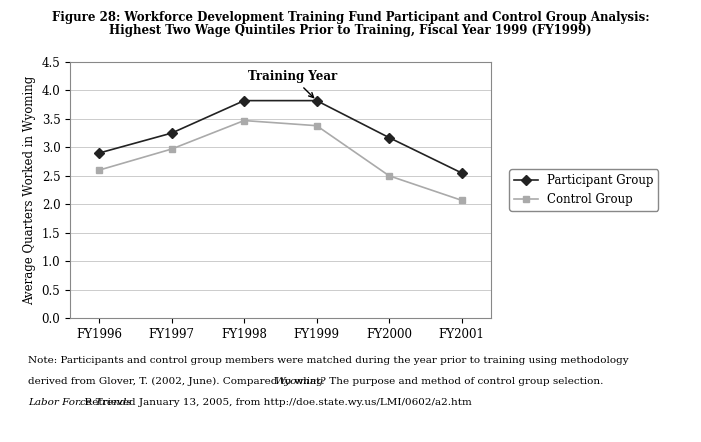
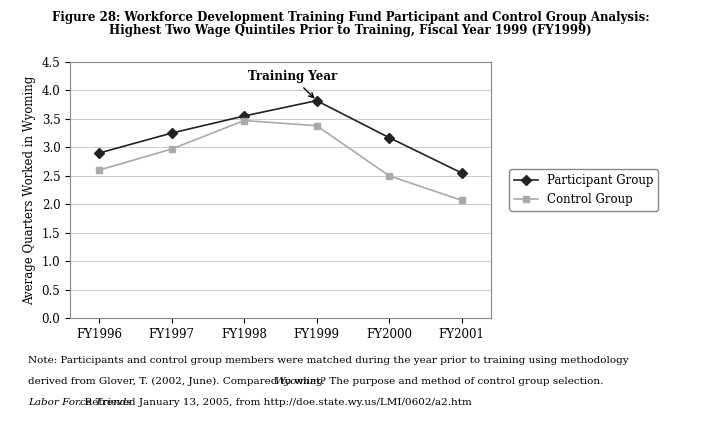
Participant Group/FY1998: 3.82 -> 3.55
